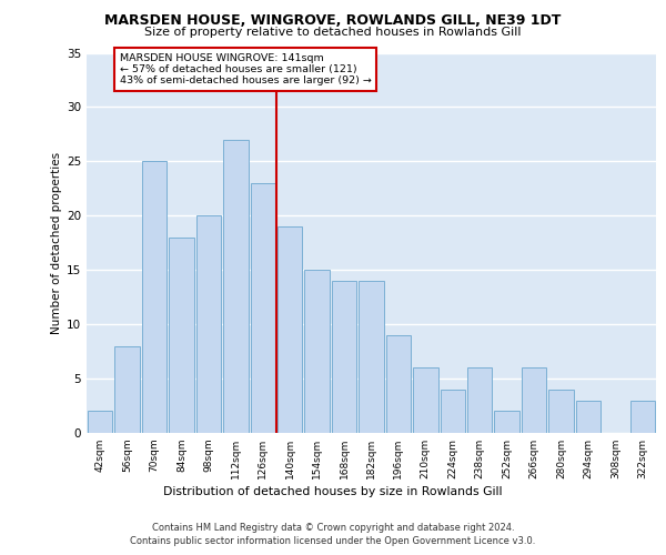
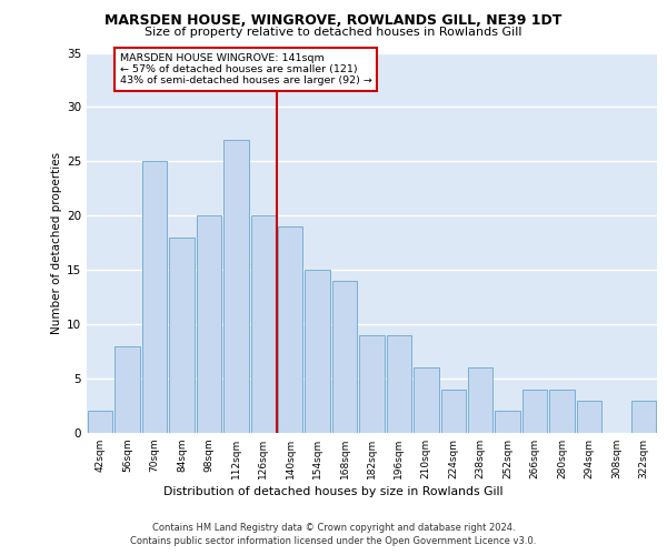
126sqm: 23 -> 20
182sqm: 14 -> 9
266sqm: 6 -> 4
